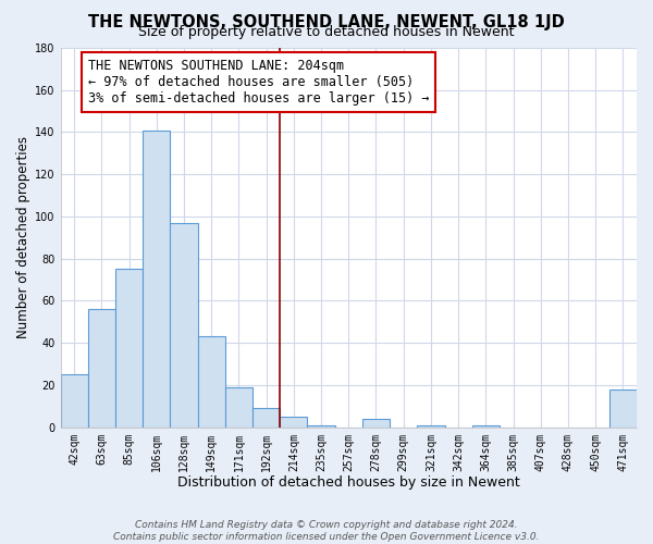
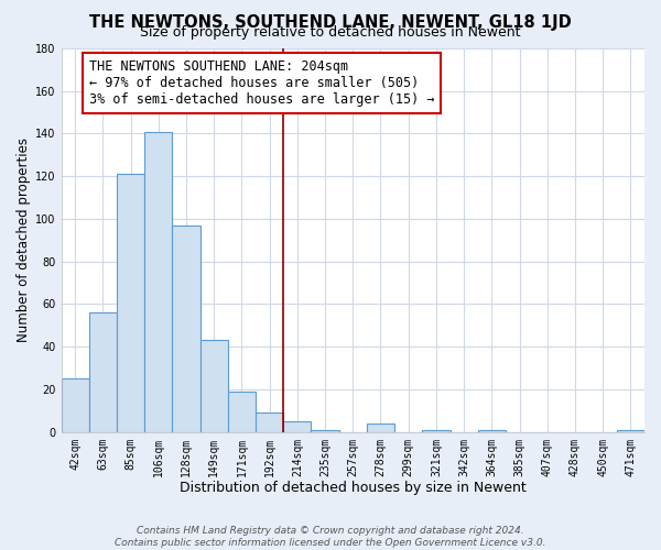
85sqm: 75 -> 121
471sqm: 18 -> 1
